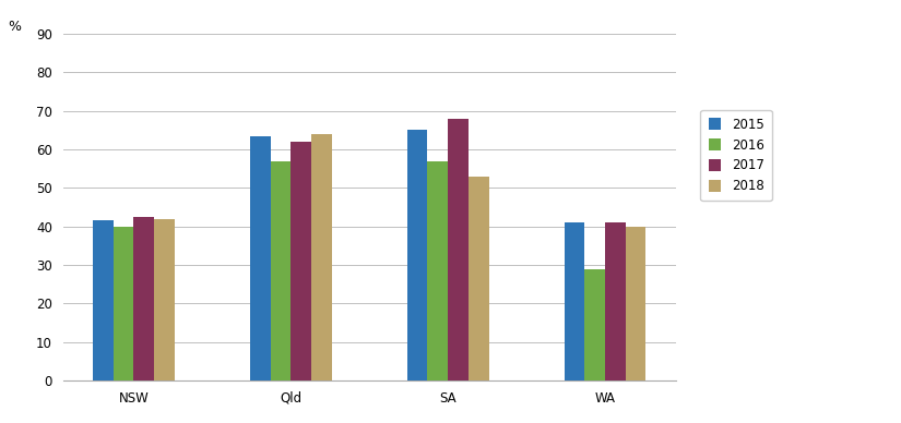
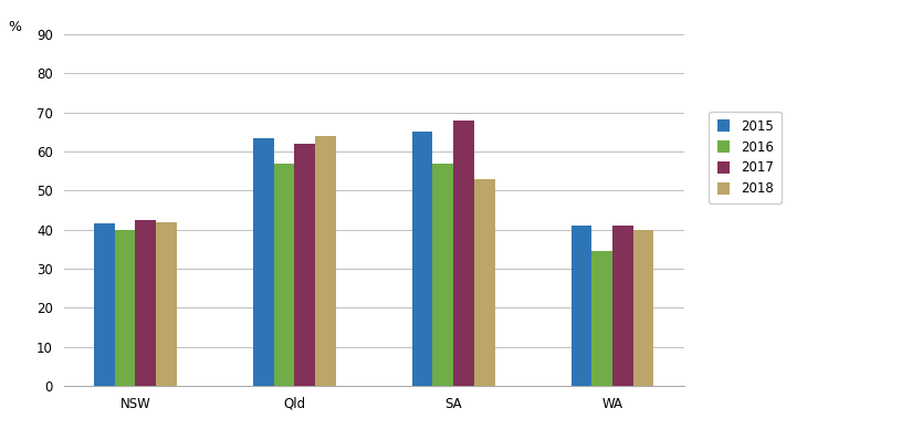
2016/WA: 29.0 -> 34.5
